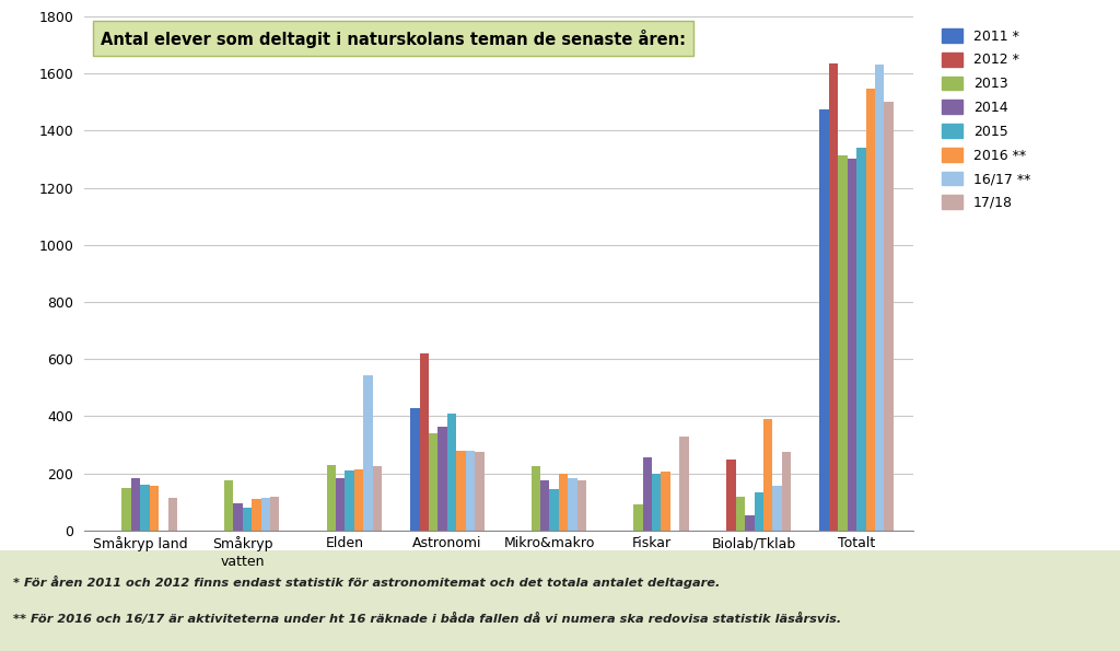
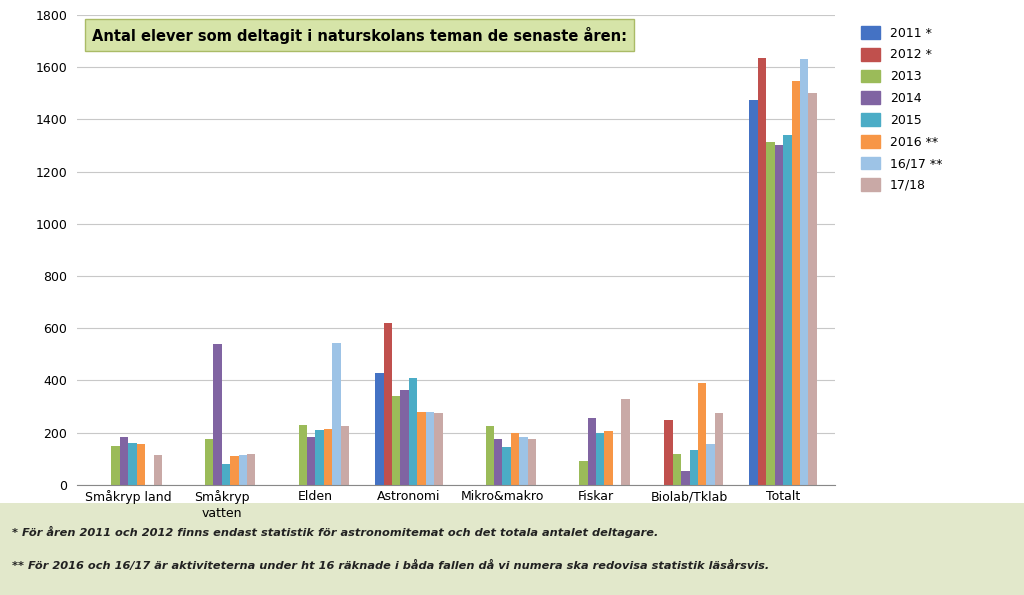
2014/Småkryp vatten: 95 -> 540
